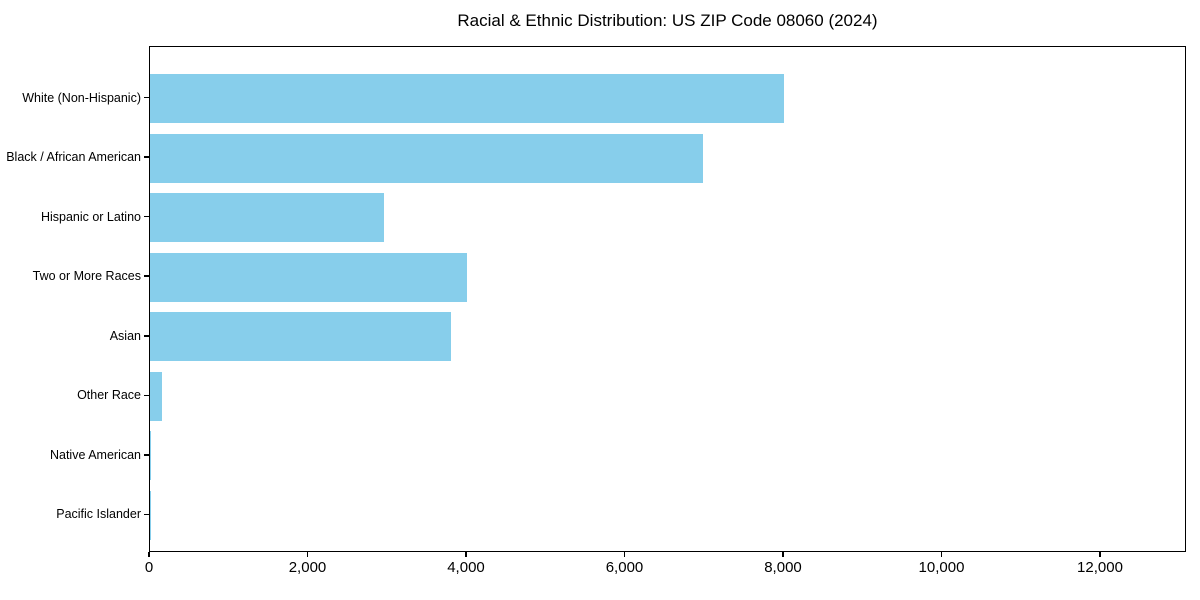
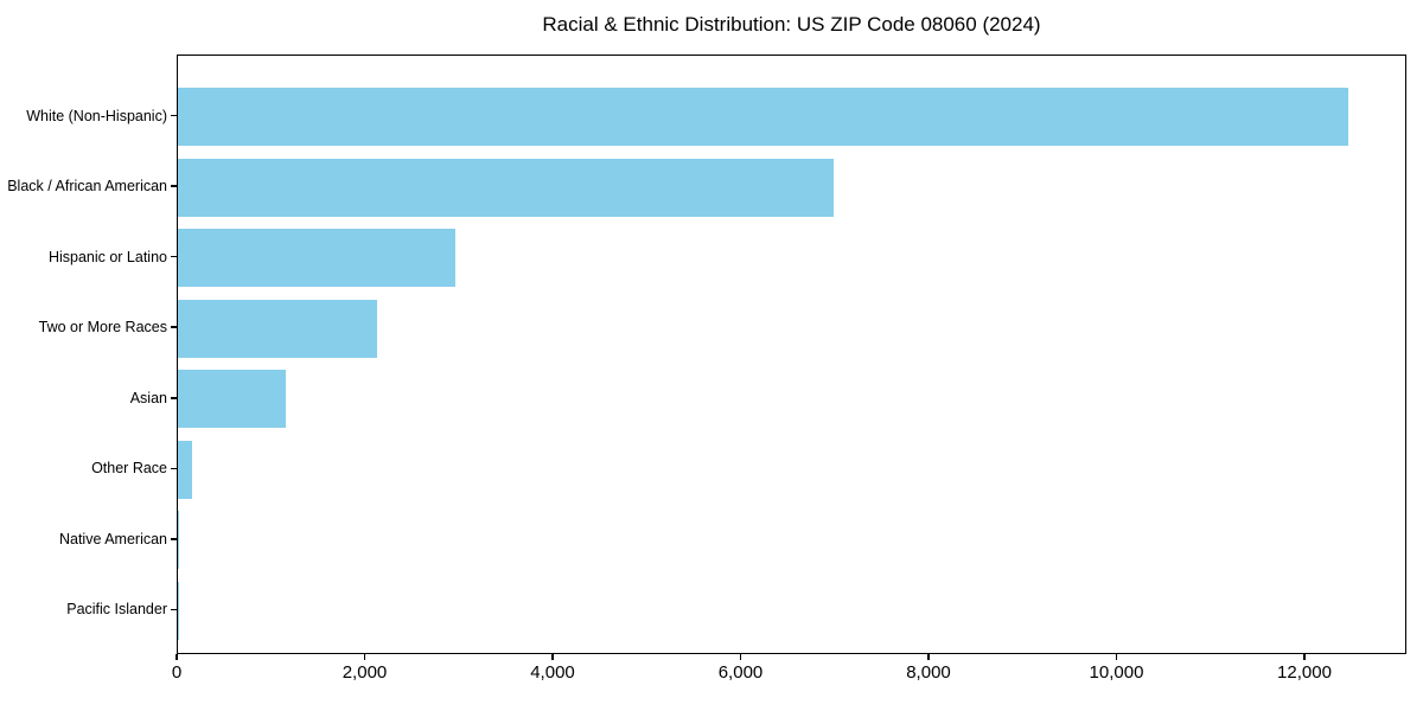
White (Non-Hispanic): 8000 -> 12400
Two or More Races: 4000 -> 2100
Asian: 3800 -> 1200
